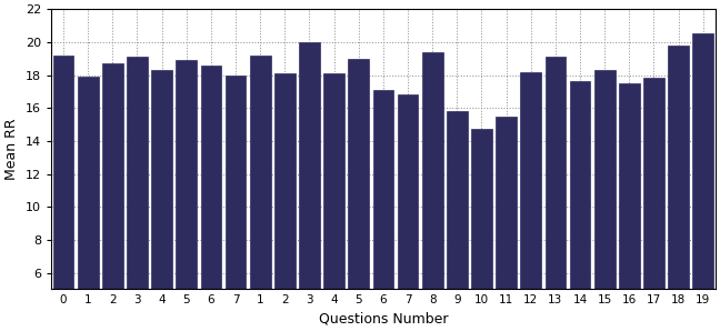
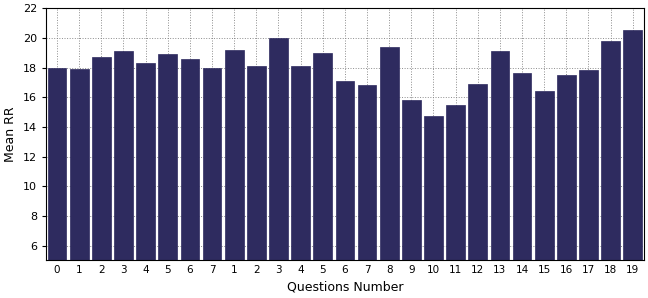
0: 19.2 -> 18.0
12: 18.2 -> 16.9
15: 18.3 -> 16.4
